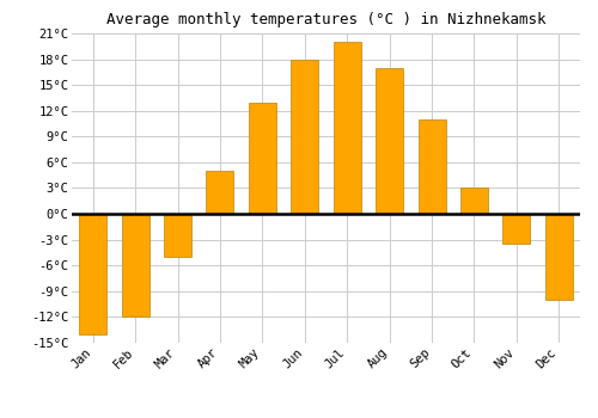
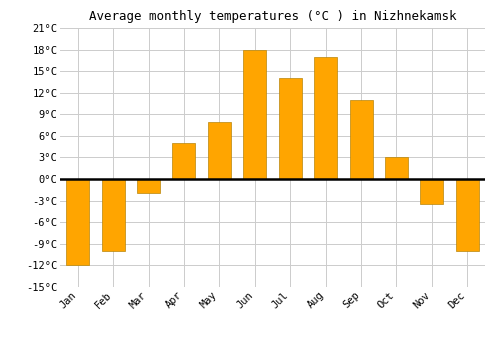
Jan: -14.0°C -> -12.0°C
Feb: -12.0°C -> -10.0°C
Mar: -5.0°C -> -2.0°C
May: 13.0°C -> 8.0°C
Jul: 20.0°C -> 14.0°C
